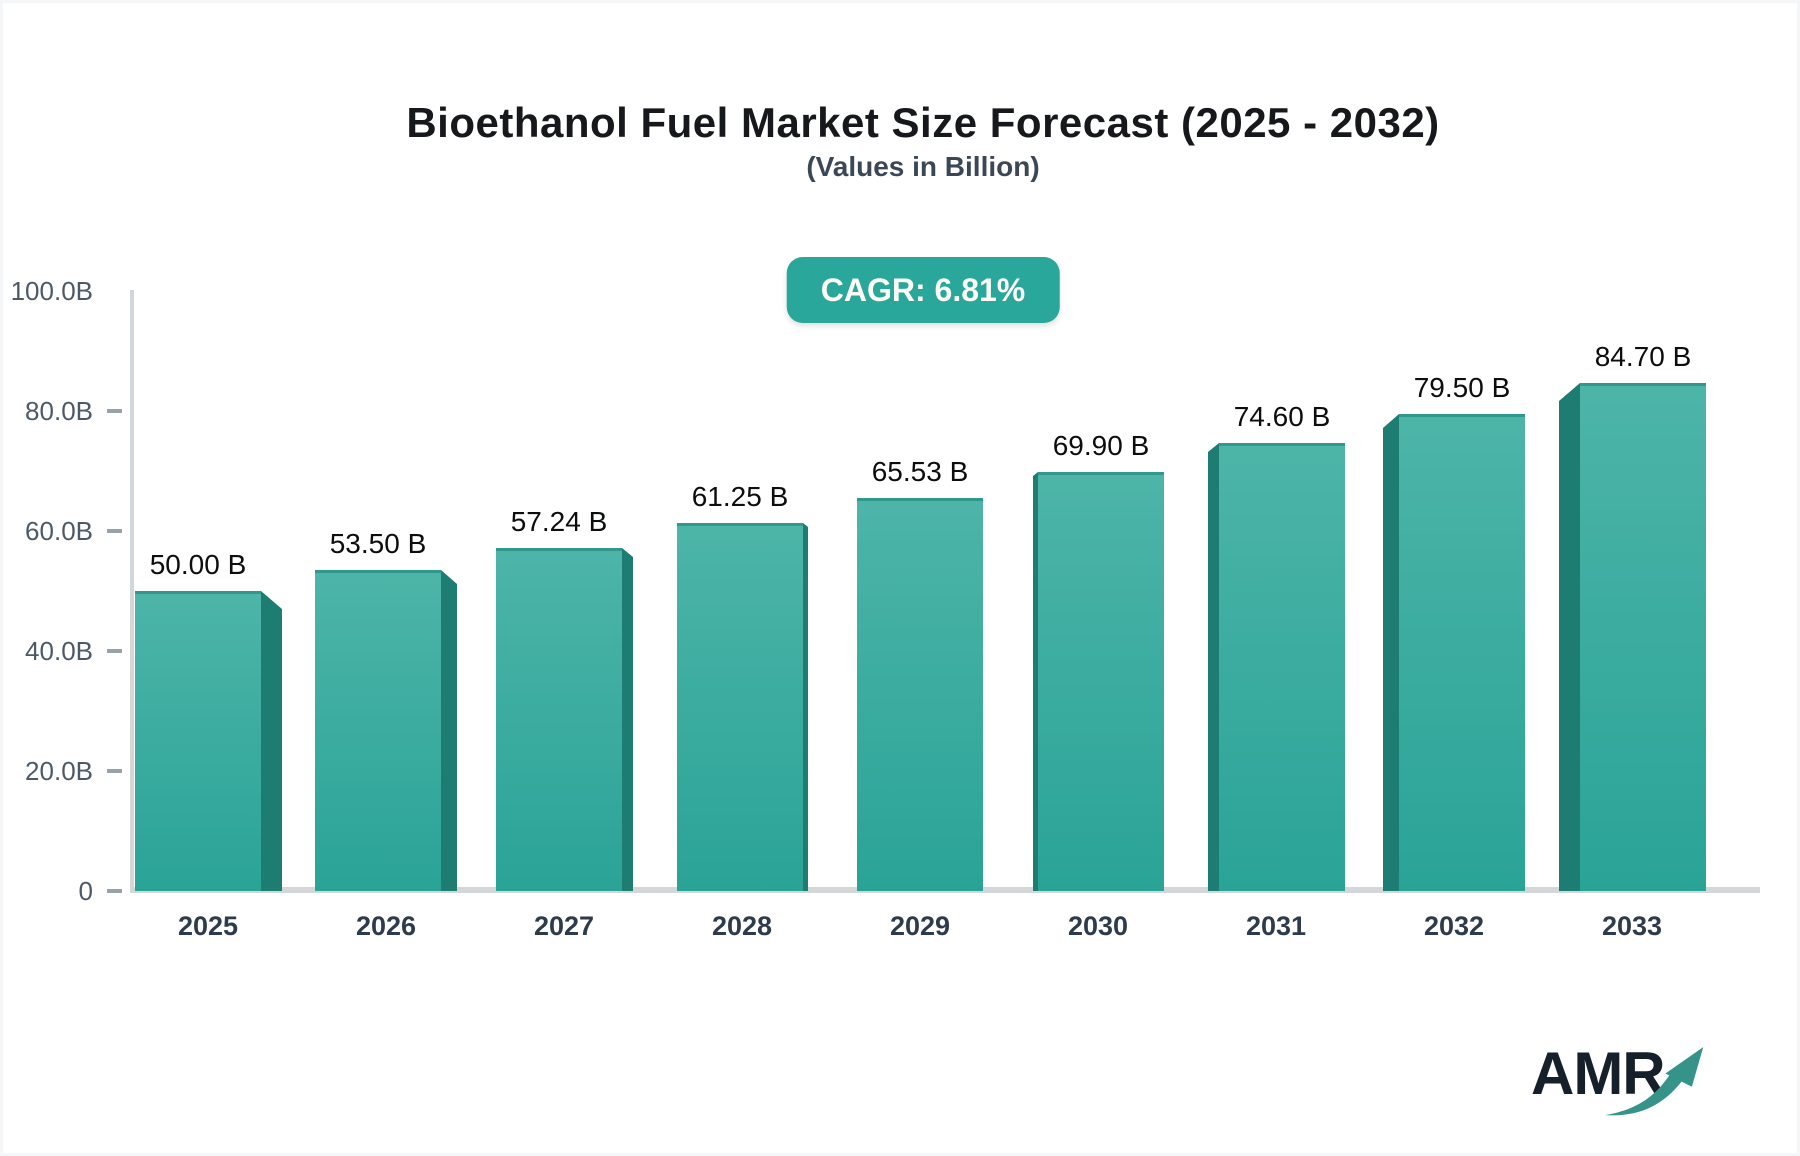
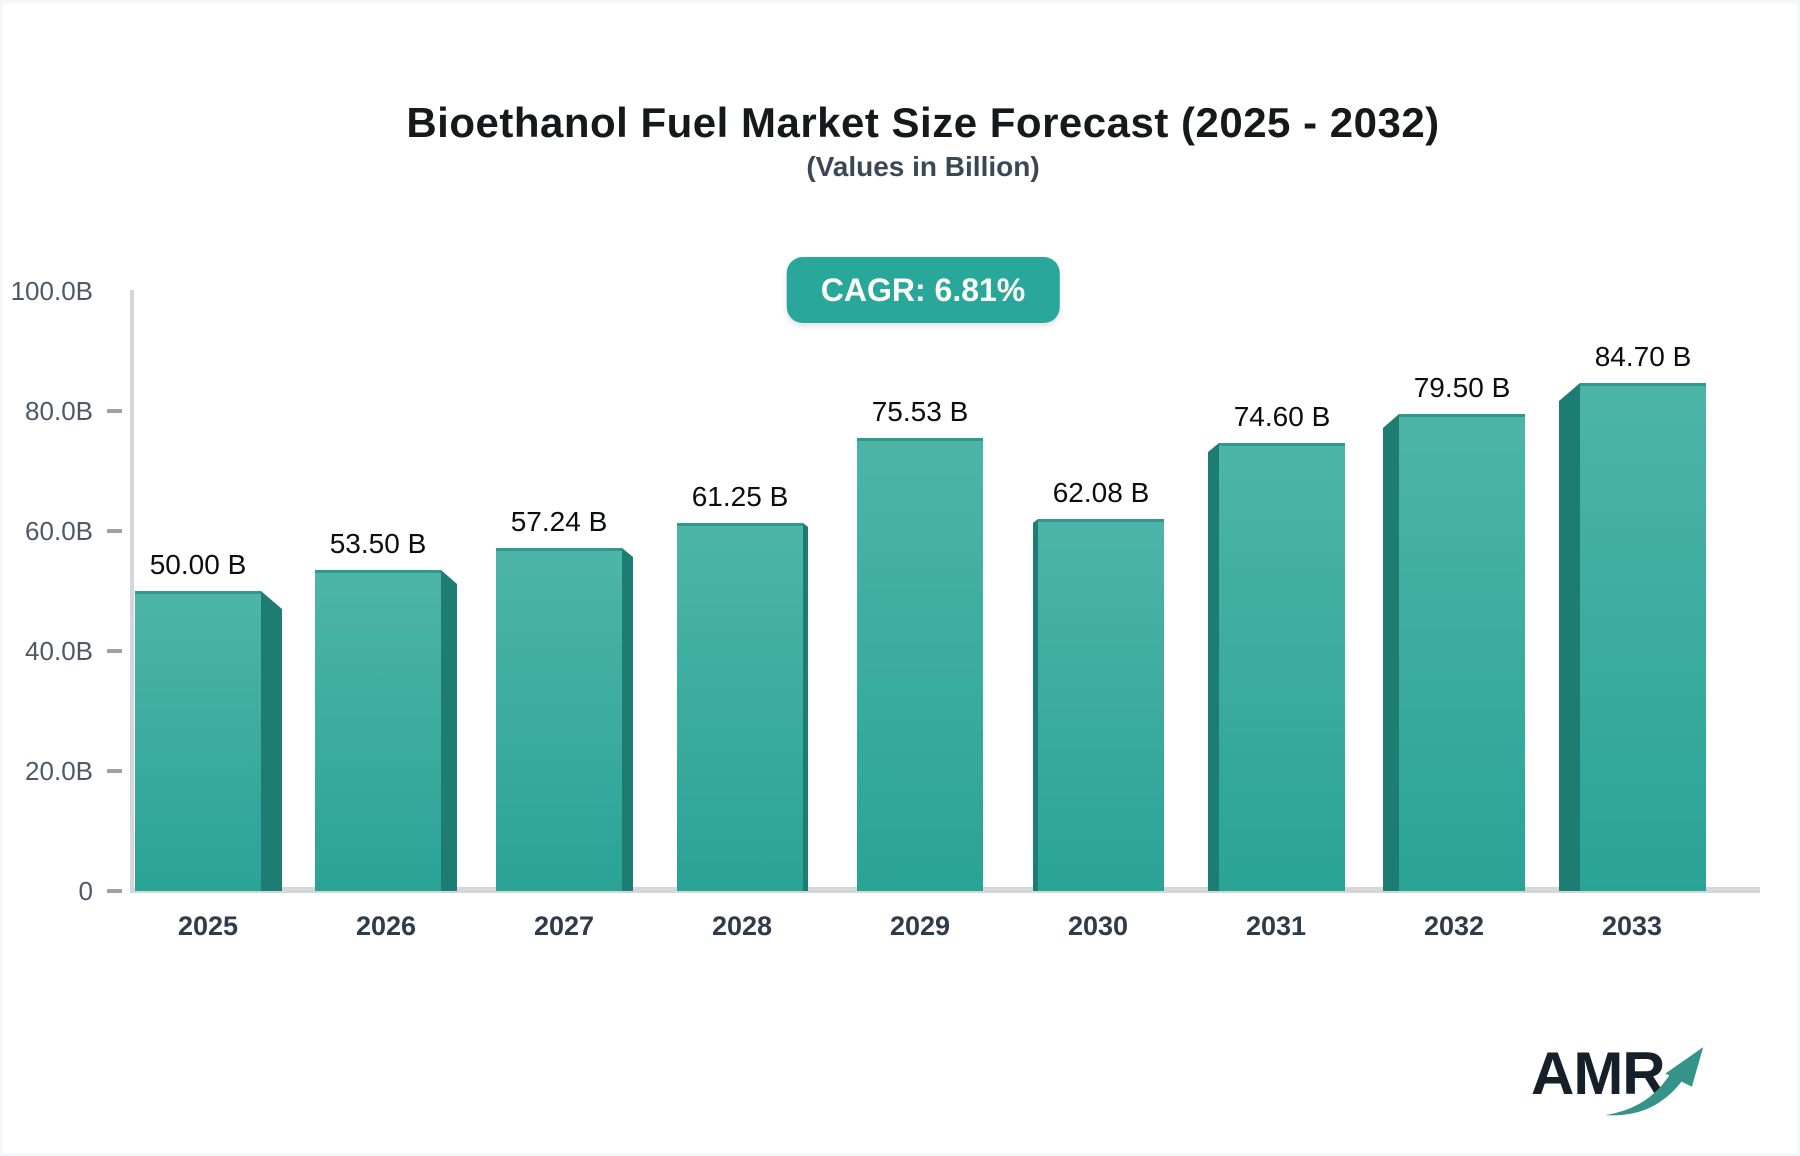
2029: 65.53 -> 75.53
2030: 69.90 -> 62.08
